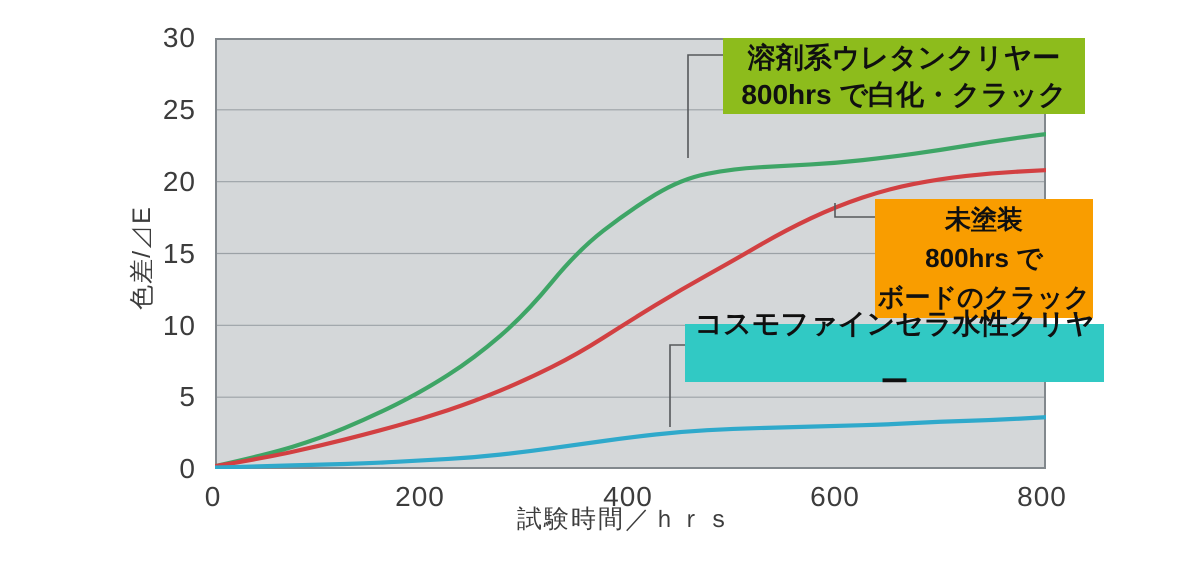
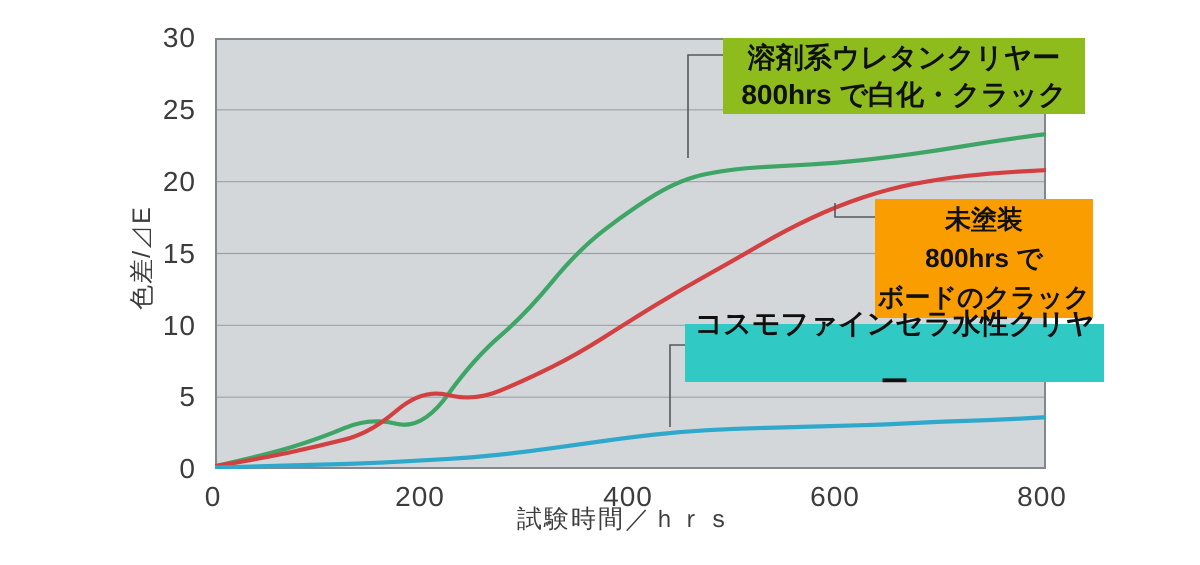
溶剤系ウレタンクリヤー/200: 5.4 -> 2.7
未塗装/200: 3.5 -> 5.6
